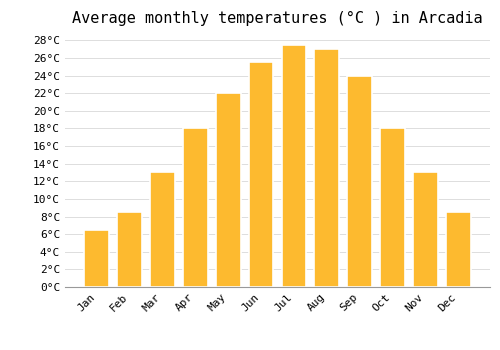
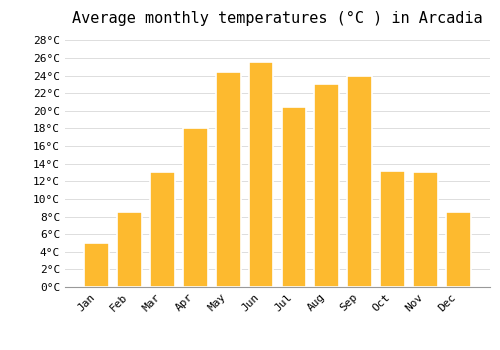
Jan: 6.5°C -> 5.0°C
May: 22.0°C -> 24.4°C
Jul: 27.5°C -> 20.4°C
Aug: 27.0°C -> 23.0°C
Oct: 18.0°C -> 13.2°C
